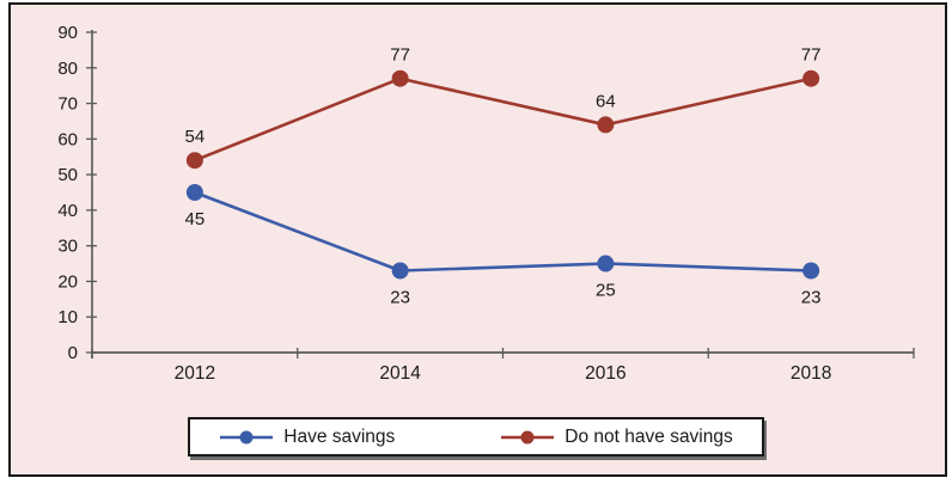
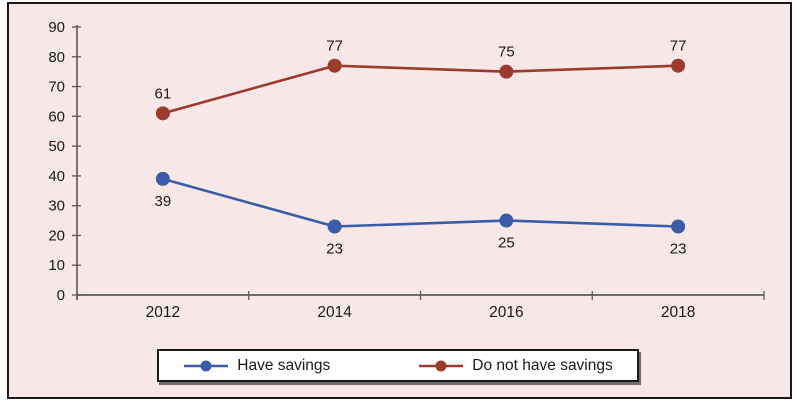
Have savings/2012: 45 -> 39
Do not have savings/2012: 54 -> 61
Do not have savings/2016: 64 -> 75
